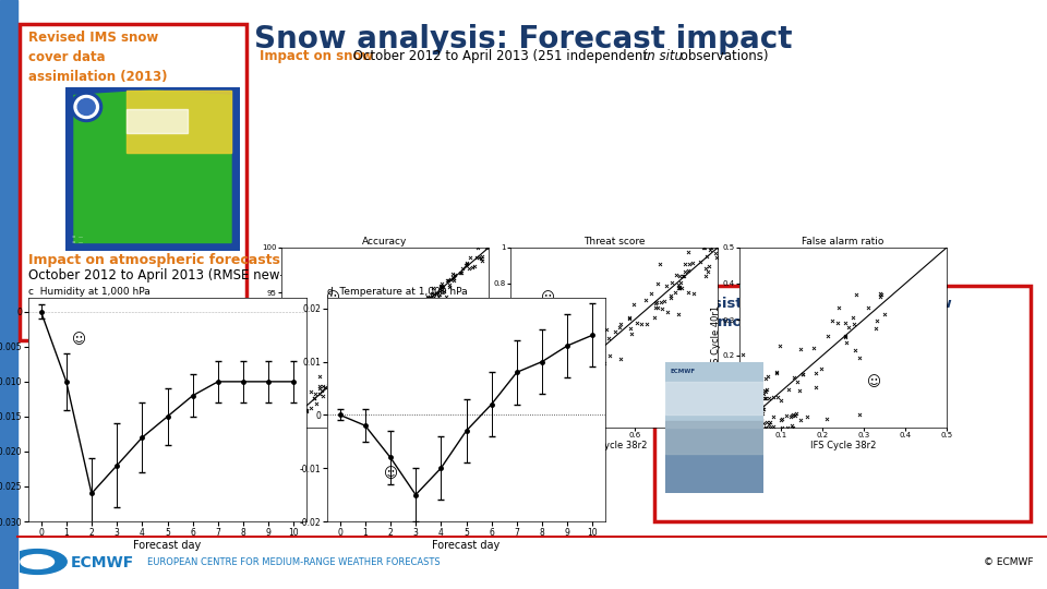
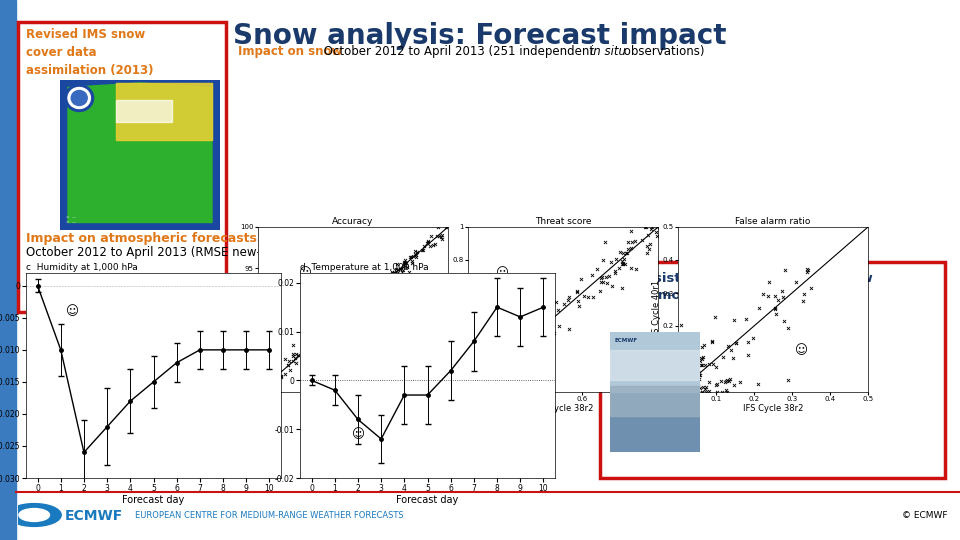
d Temperature at 1,000 hPa/3: -0.015 -> -0.012
d Temperature at 1,000 hPa/4: -0.010 -> -0.003
d Temperature at 1,000 hPa/8: 0.010 -> 0.015
